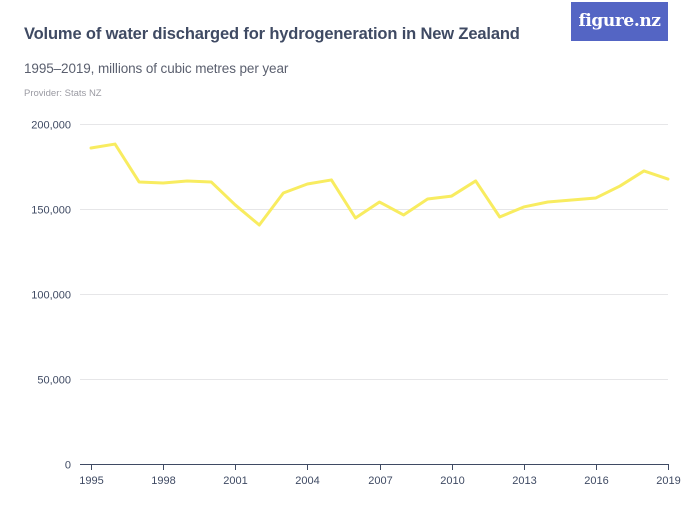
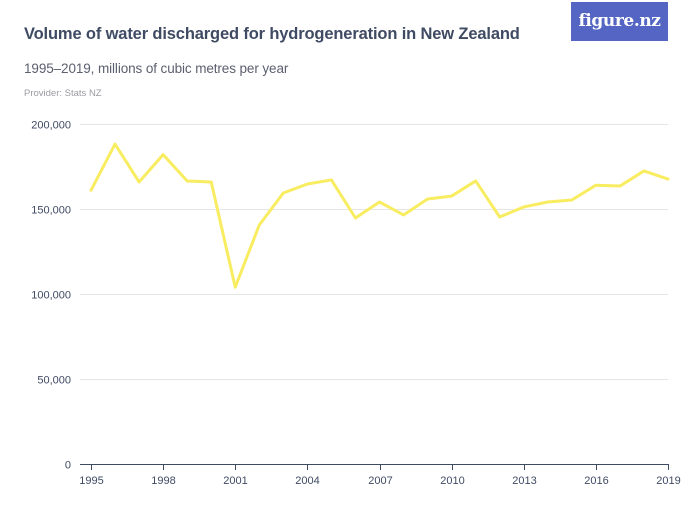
1995: 186000 -> 161000
1998: 165000 -> 182000
2001: 152000 -> 104000
2016: 156000 -> 164000
